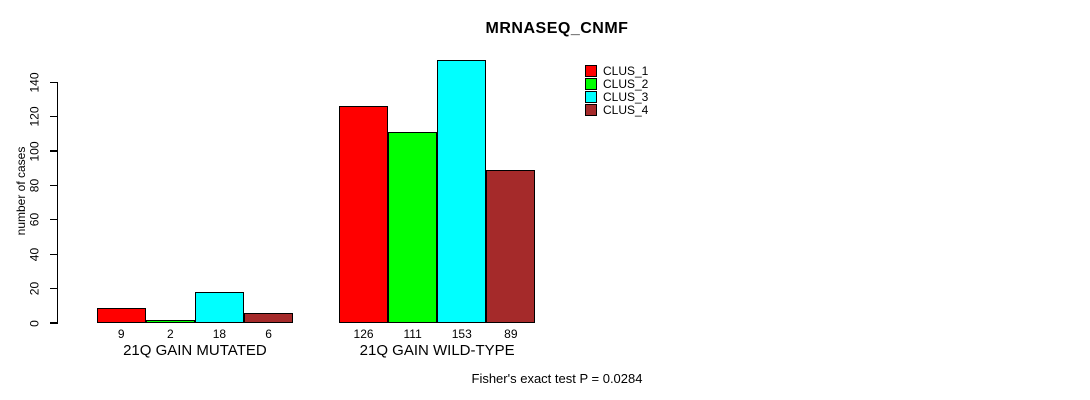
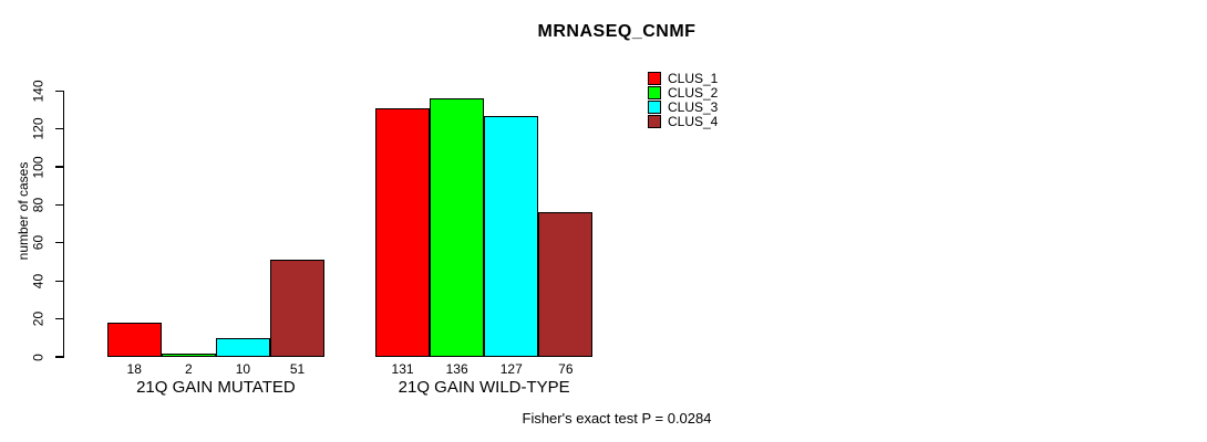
CLUS_1/21Q GAIN MUTATED: 9 -> 18
CLUS_3/21Q GAIN MUTATED: 18 -> 10
CLUS_4/21Q GAIN MUTATED: 6 -> 51
CLUS_1/21Q GAIN WILD-TYPE: 126 -> 131
CLUS_2/21Q GAIN WILD-TYPE: 111 -> 136
CLUS_3/21Q GAIN WILD-TYPE: 153 -> 127
CLUS_4/21Q GAIN WILD-TYPE: 89 -> 76
